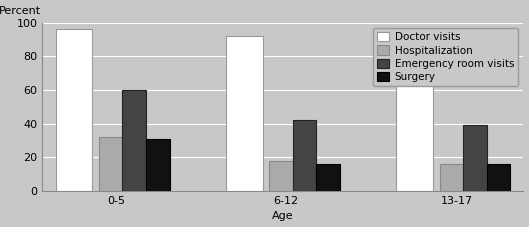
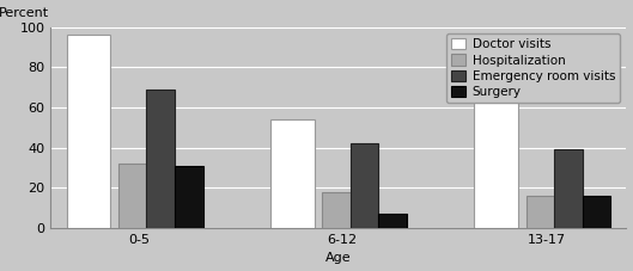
Emergency room visits/0-5: 60 -> 69
Doctor visits/6-12: 92 -> 54
Surgery/6-12: 16 -> 7
